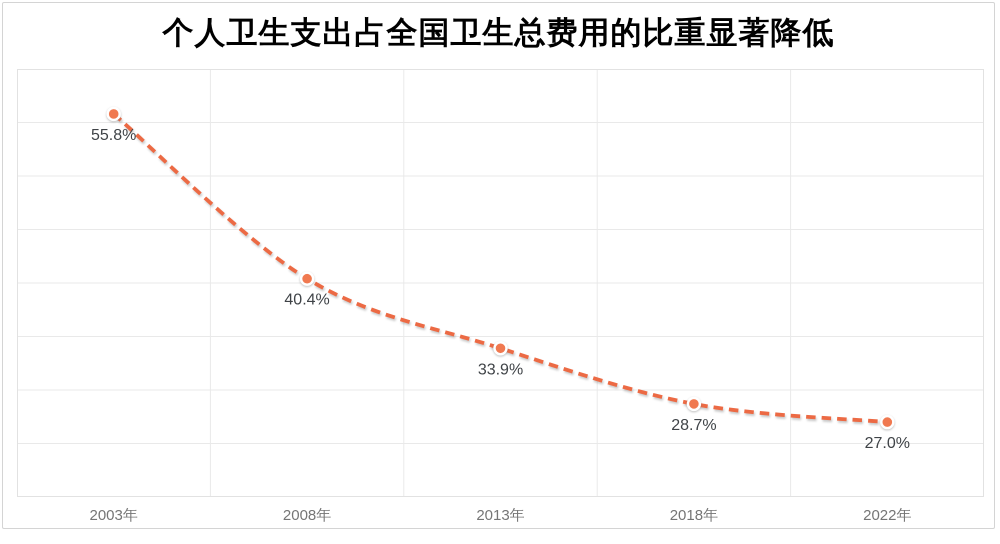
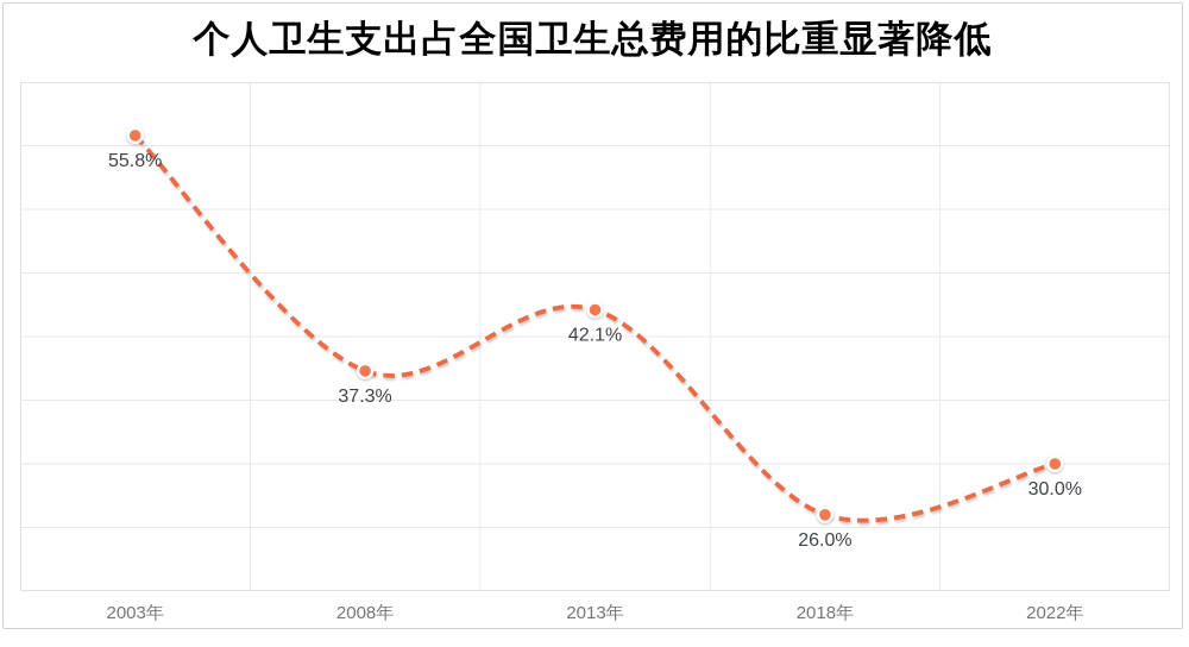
2008年: 40.4% -> 37.3%
2013年: 33.9% -> 42.1%
2018年: 28.7% -> 26.0%
2022年: 27.0% -> 30.0%
